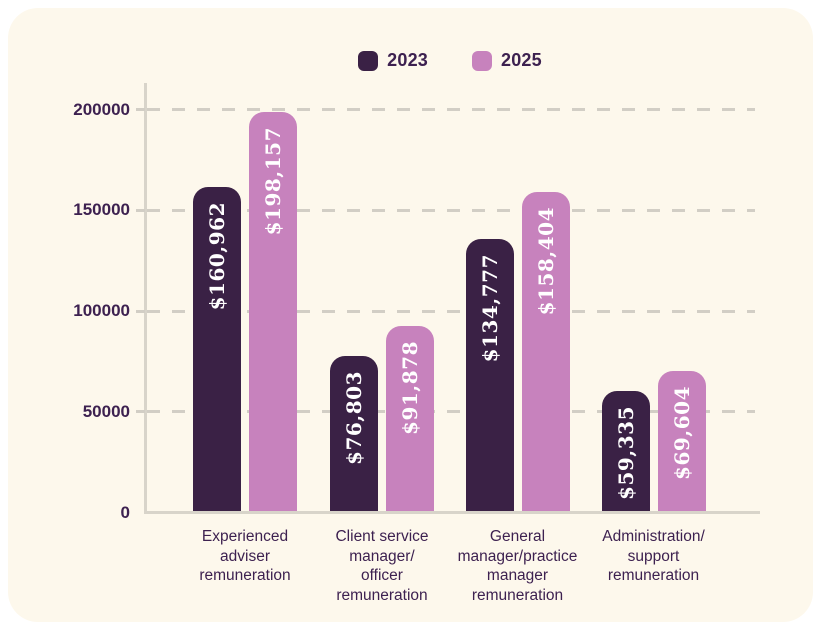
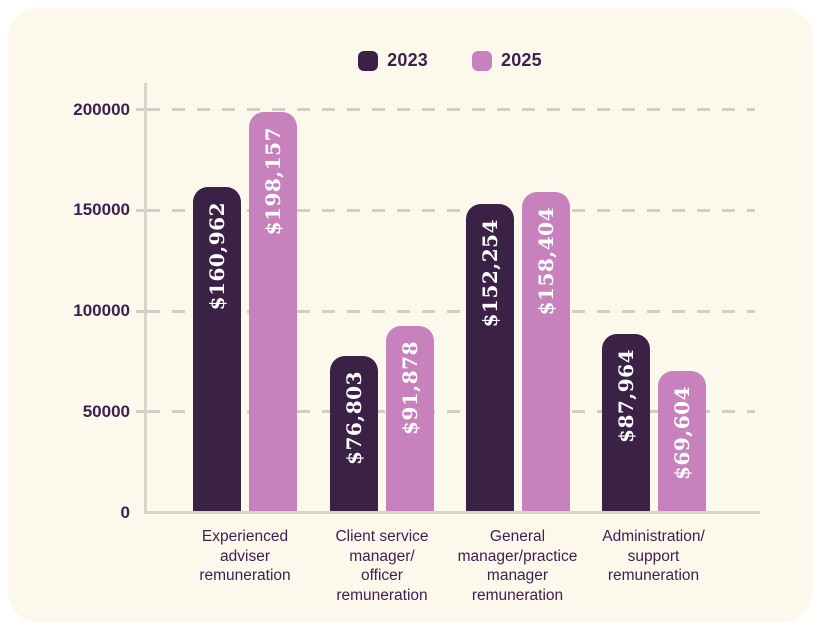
2023/General manager/practice manager remuneration: $134,777 -> $152,254
2023/Administration/ support remuneration: $59,335 -> $87,964
